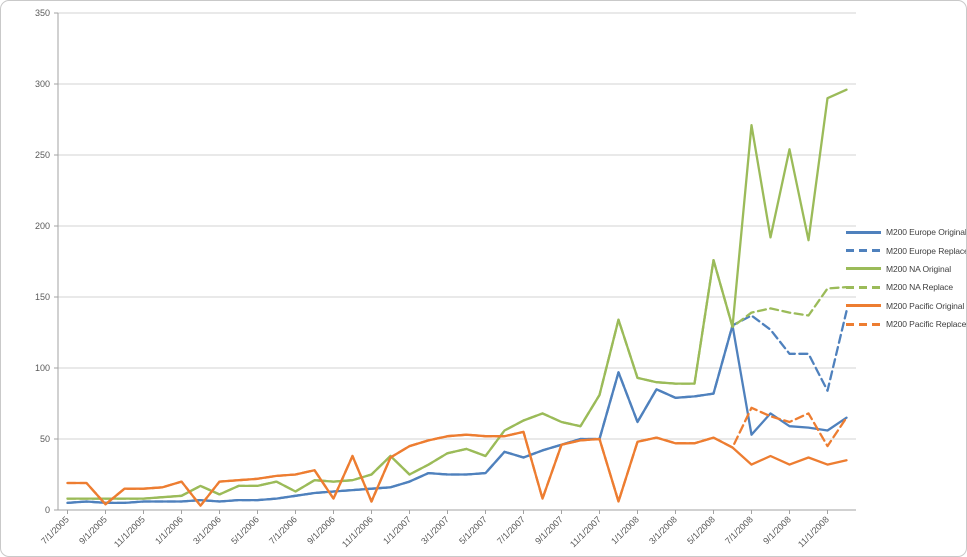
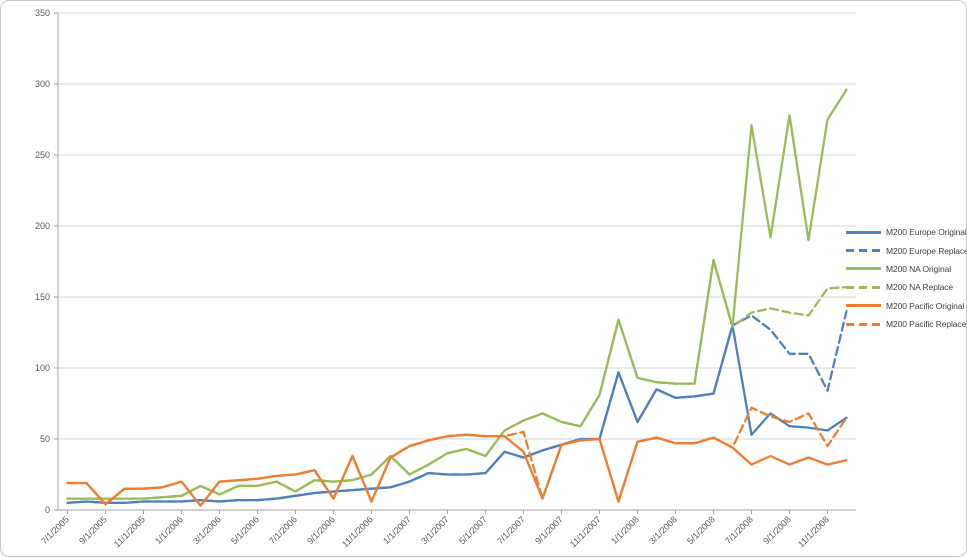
M200 Pacific Original/7/1/2007: 55 -> 41
M200 NA Original/9/1/2008: 254 -> 278
M200 NA Original/11/1/2008: 290 -> 275
